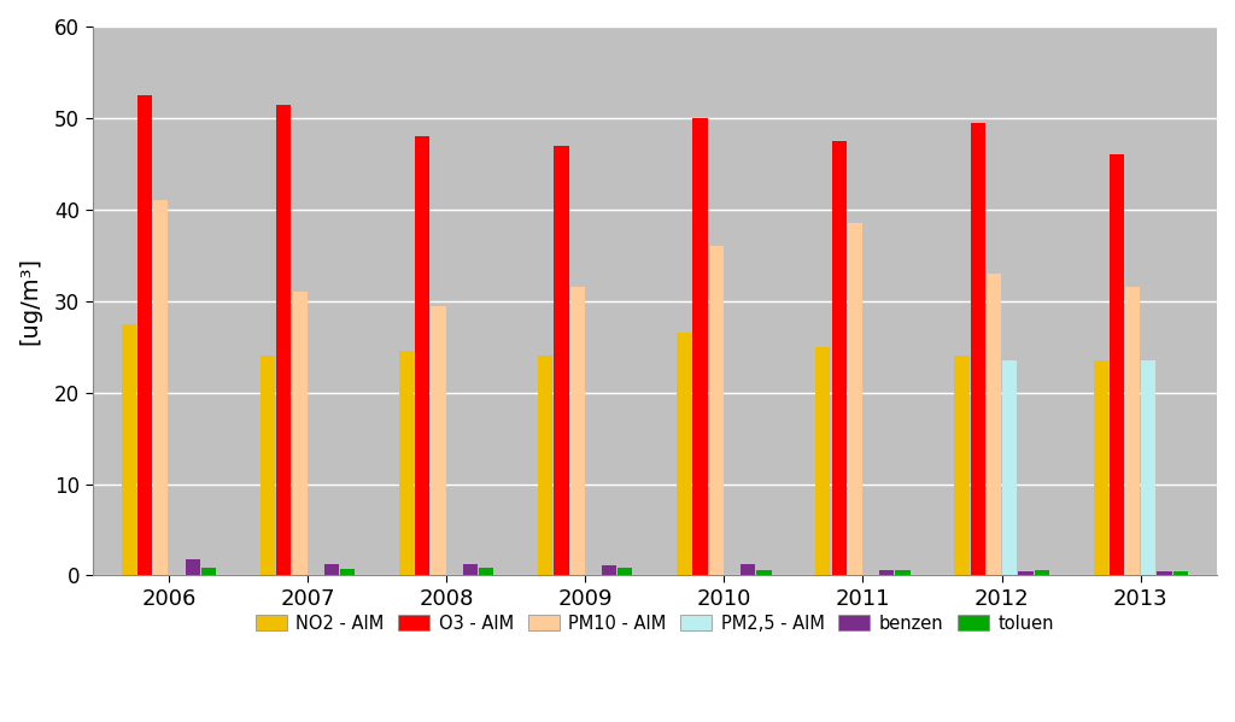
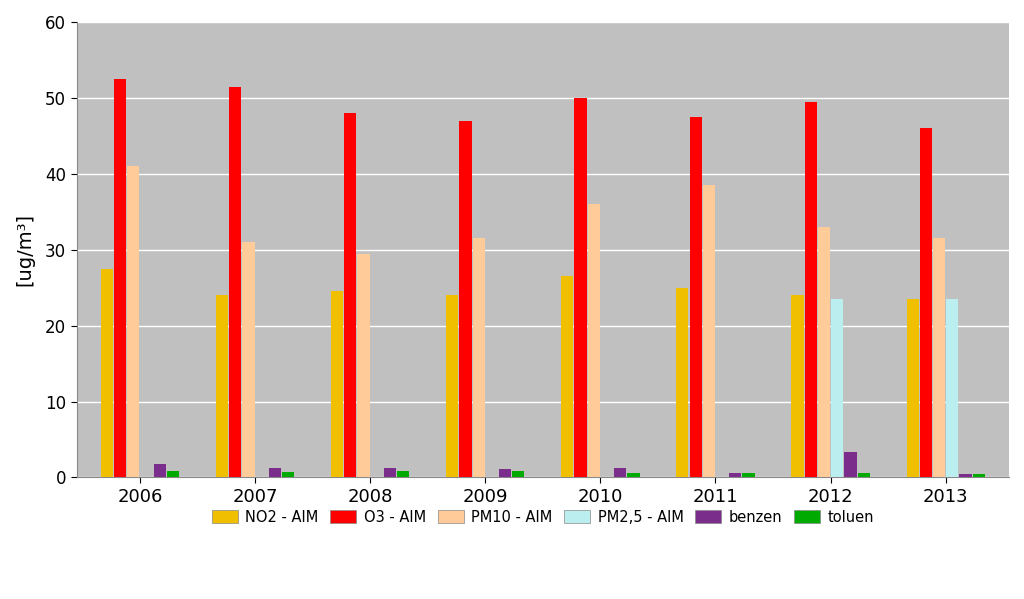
benzen/2012: 0.5 -> 3.4
